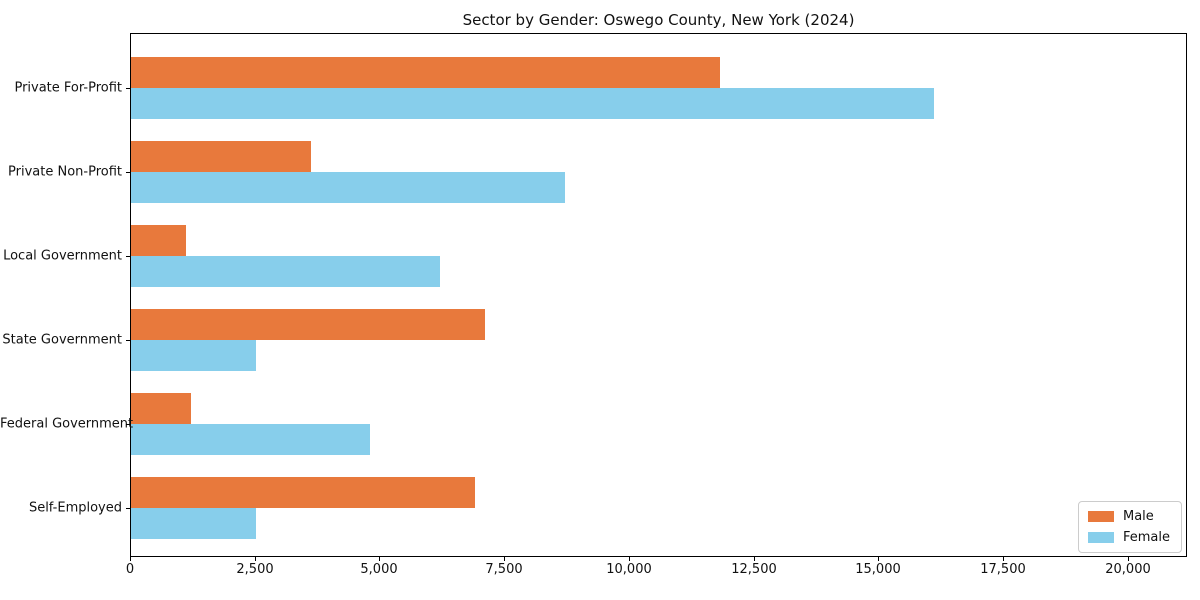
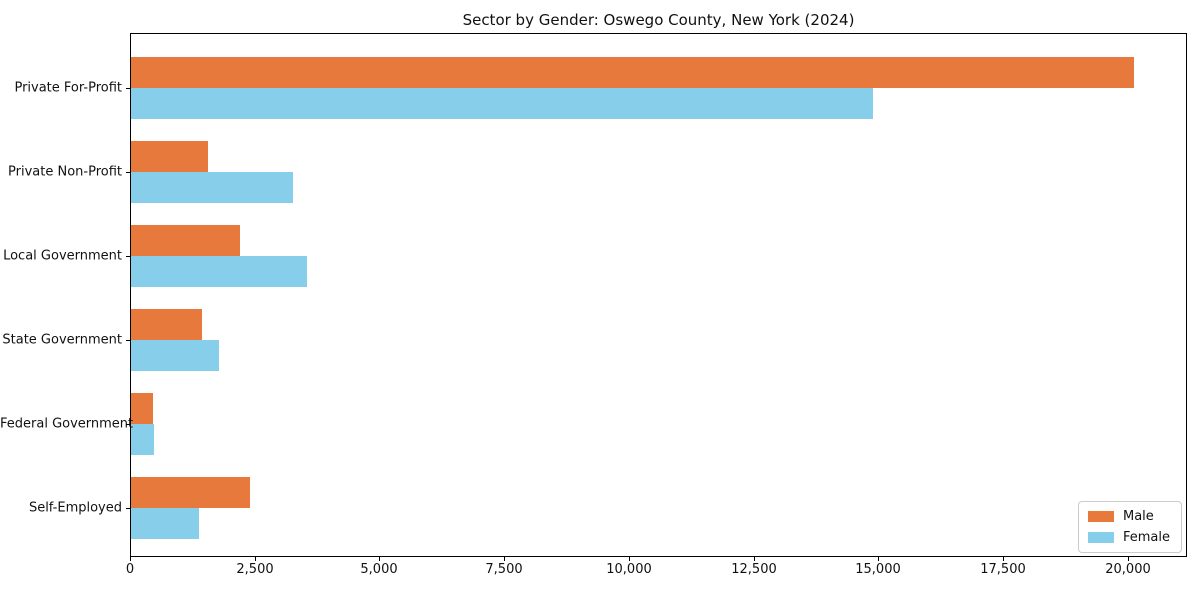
Male/Private For-Profit: 11800 -> 20100
Female/Private For-Profit: 16100 -> 14900
Male/Private Non-Profit: 3600 -> 1600
Female/Private Non-Profit: 8700 -> 3200
Male/Local Government: 1100 -> 2200
Female/Local Government: 6200 -> 3500
Male/State Government: 7100 -> 1400
Female/State Government: 2500 -> 1800
Male/Federal Government: 1200 -> 400
Female/Federal Government: 4800 -> 500
Male/Self-Employed: 6900 -> 2400
Female/Self-Employed: 2500 -> 1400
